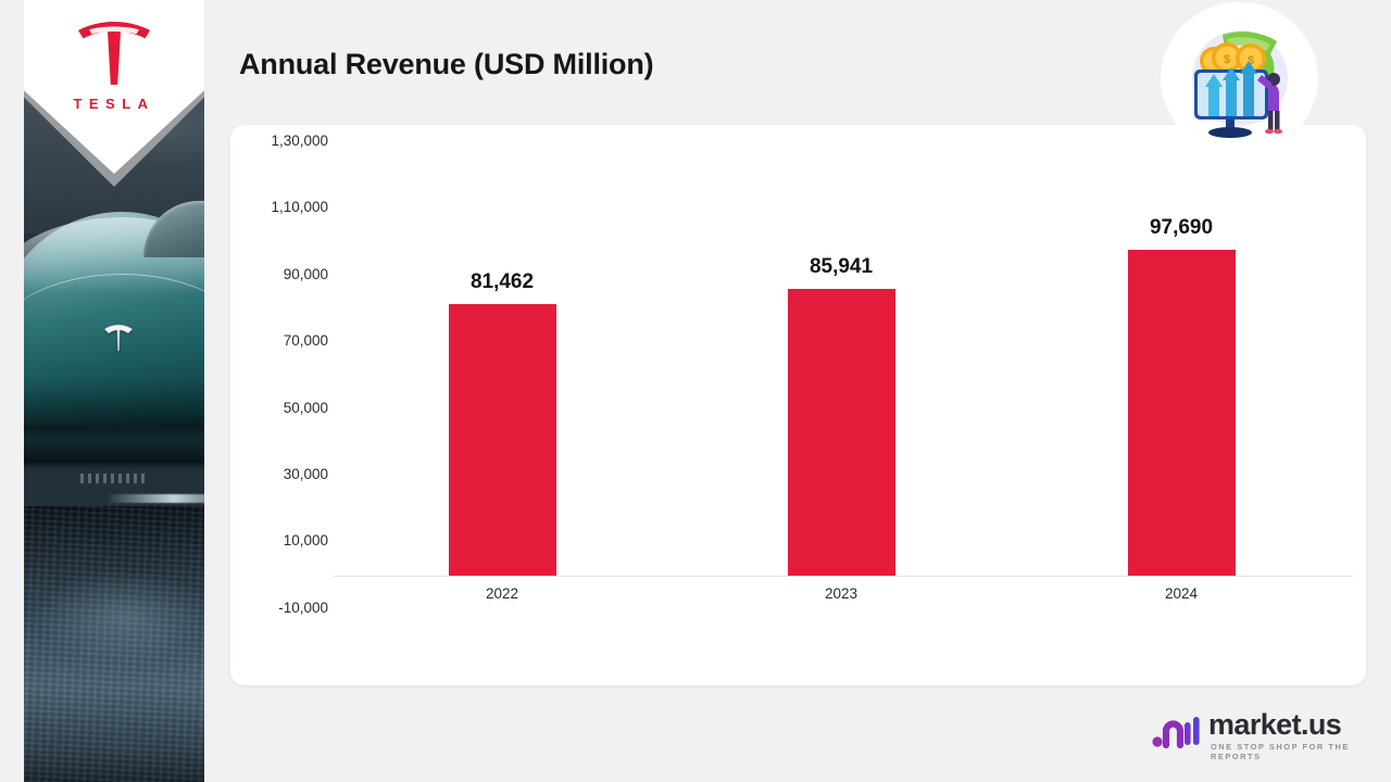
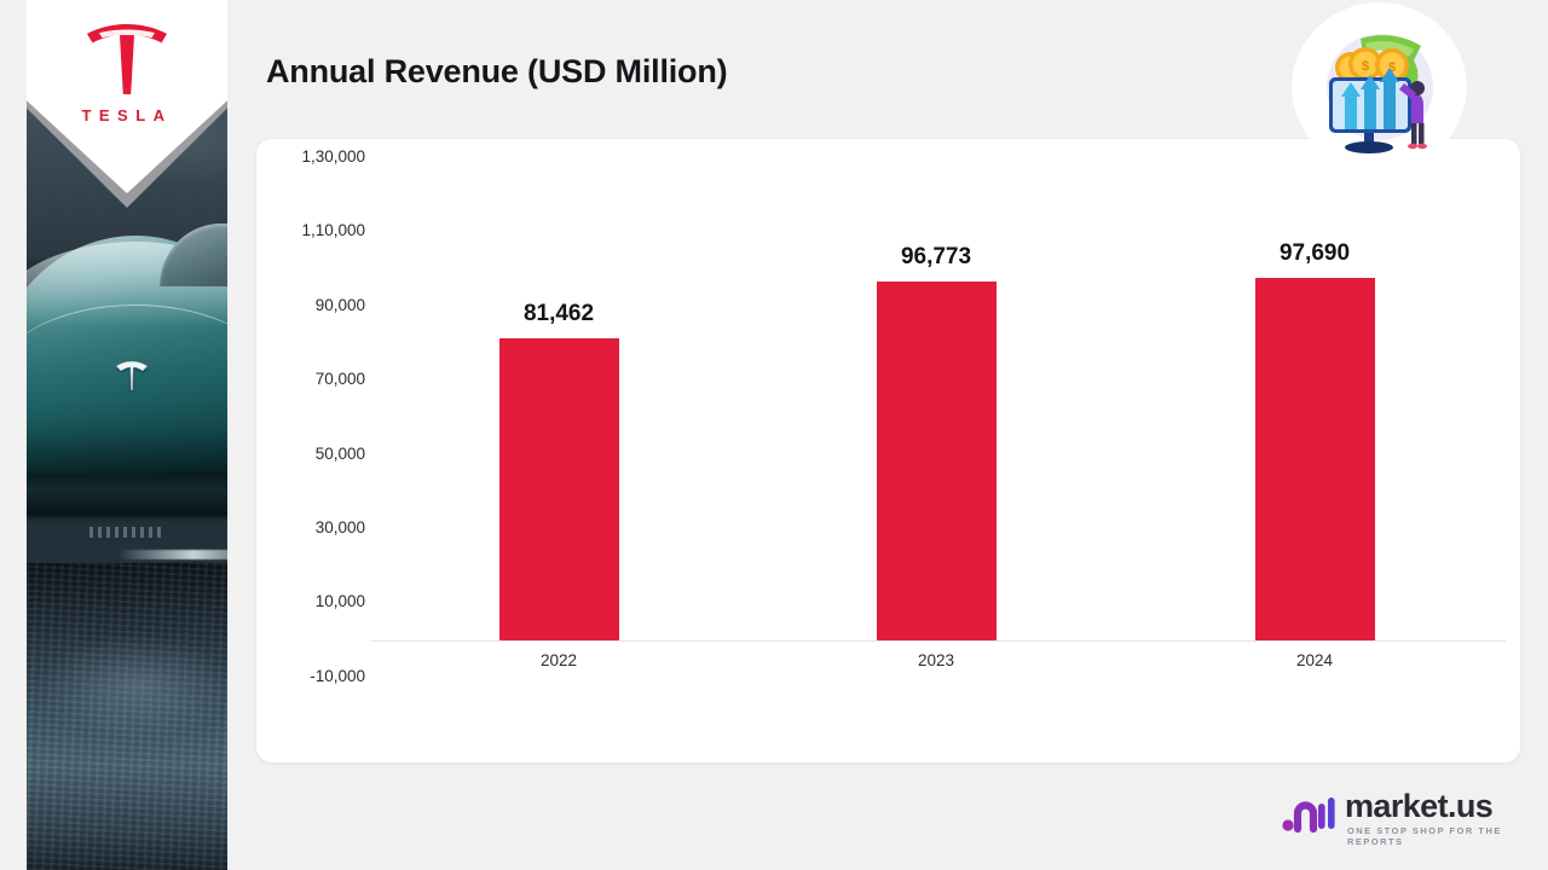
2023: 85,941 -> 96,773
